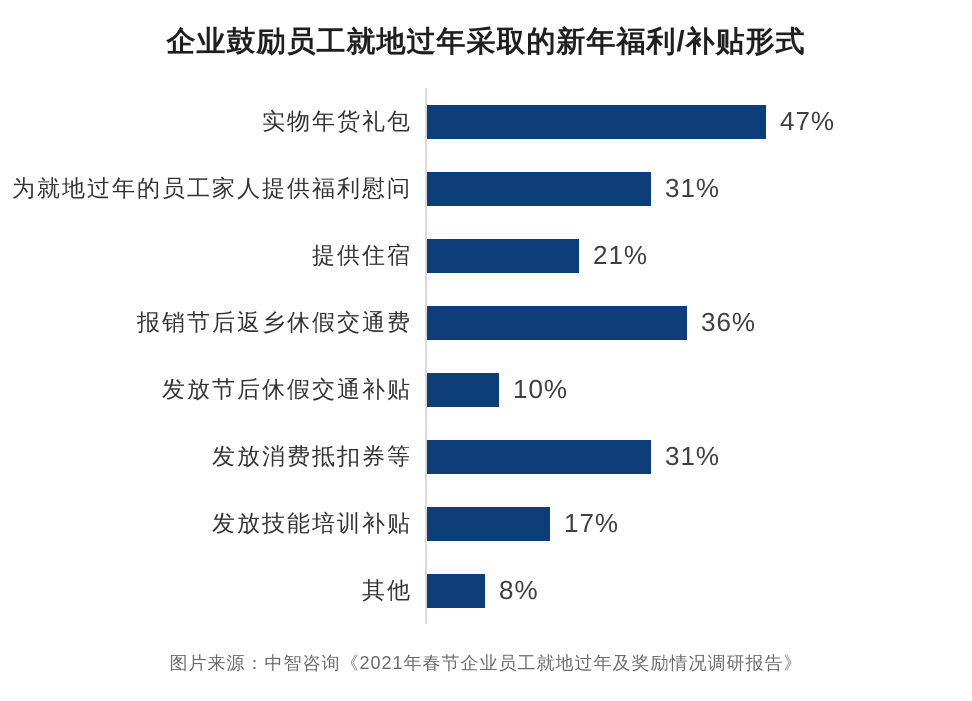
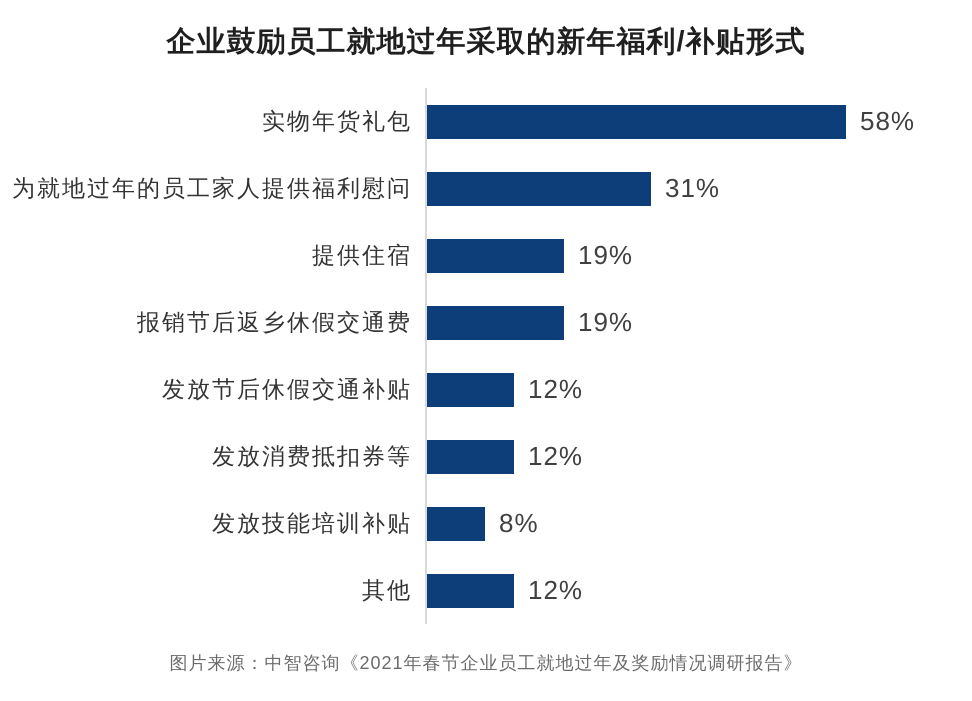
实物年货礼包: 47% -> 58%
提供住宿: 21% -> 19%
报销节后返乡休假交通费: 36% -> 19%
发放节后休假交通补贴: 10% -> 12%
发放消费抵扣券等: 31% -> 12%
发放技能培训补贴: 17% -> 8%
其他: 8% -> 12%
